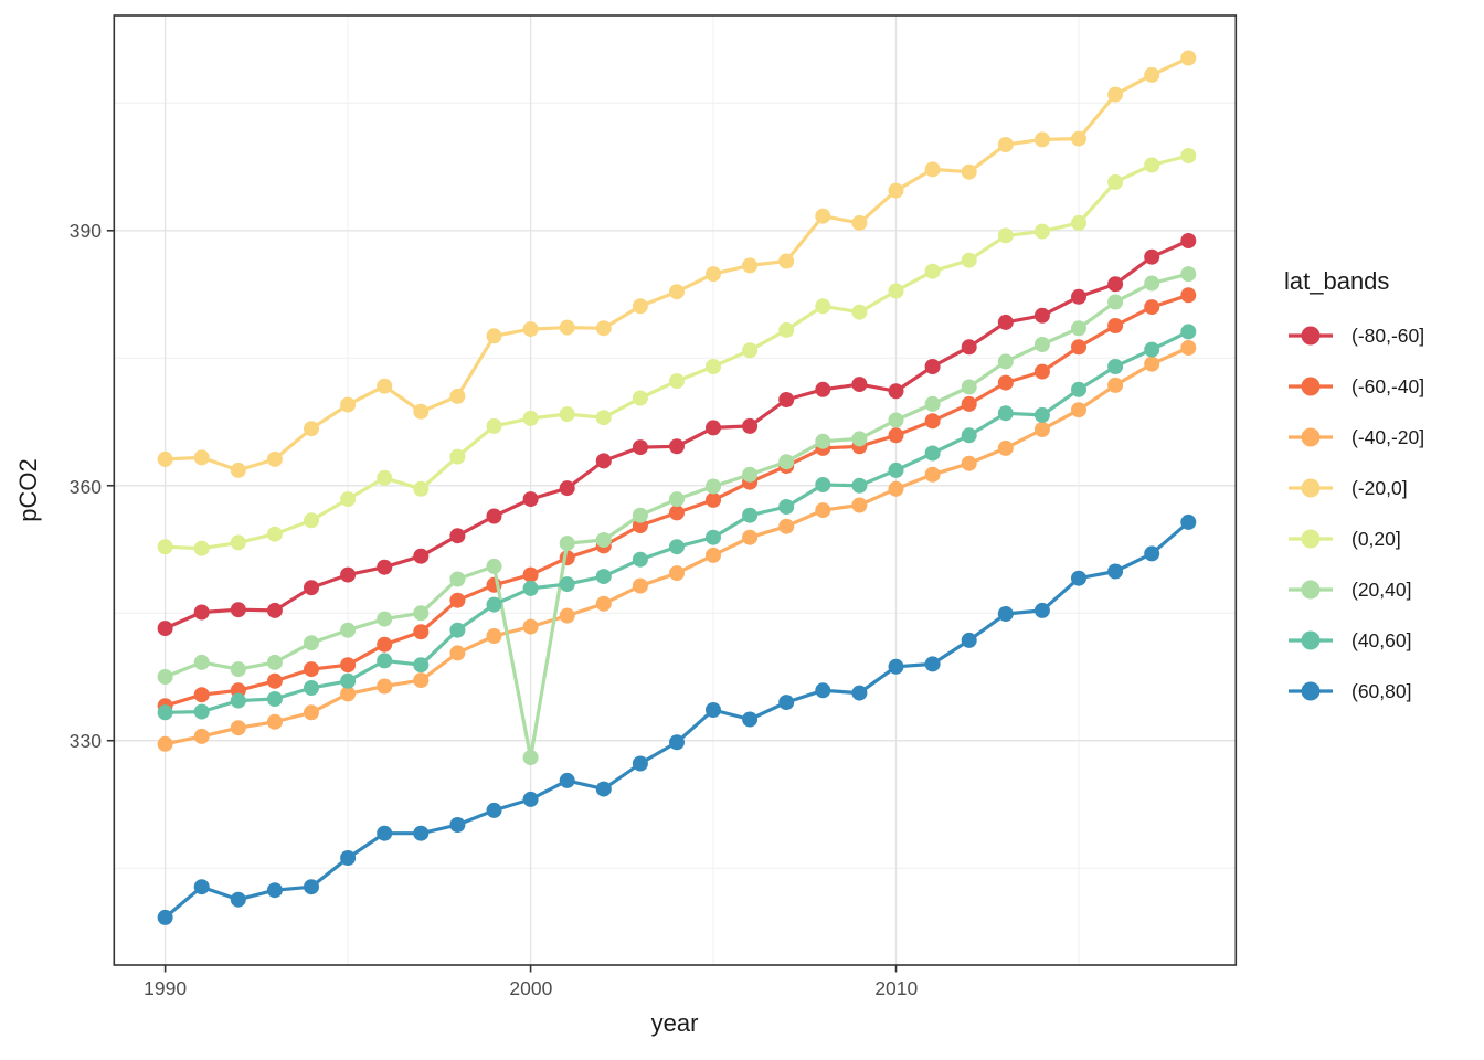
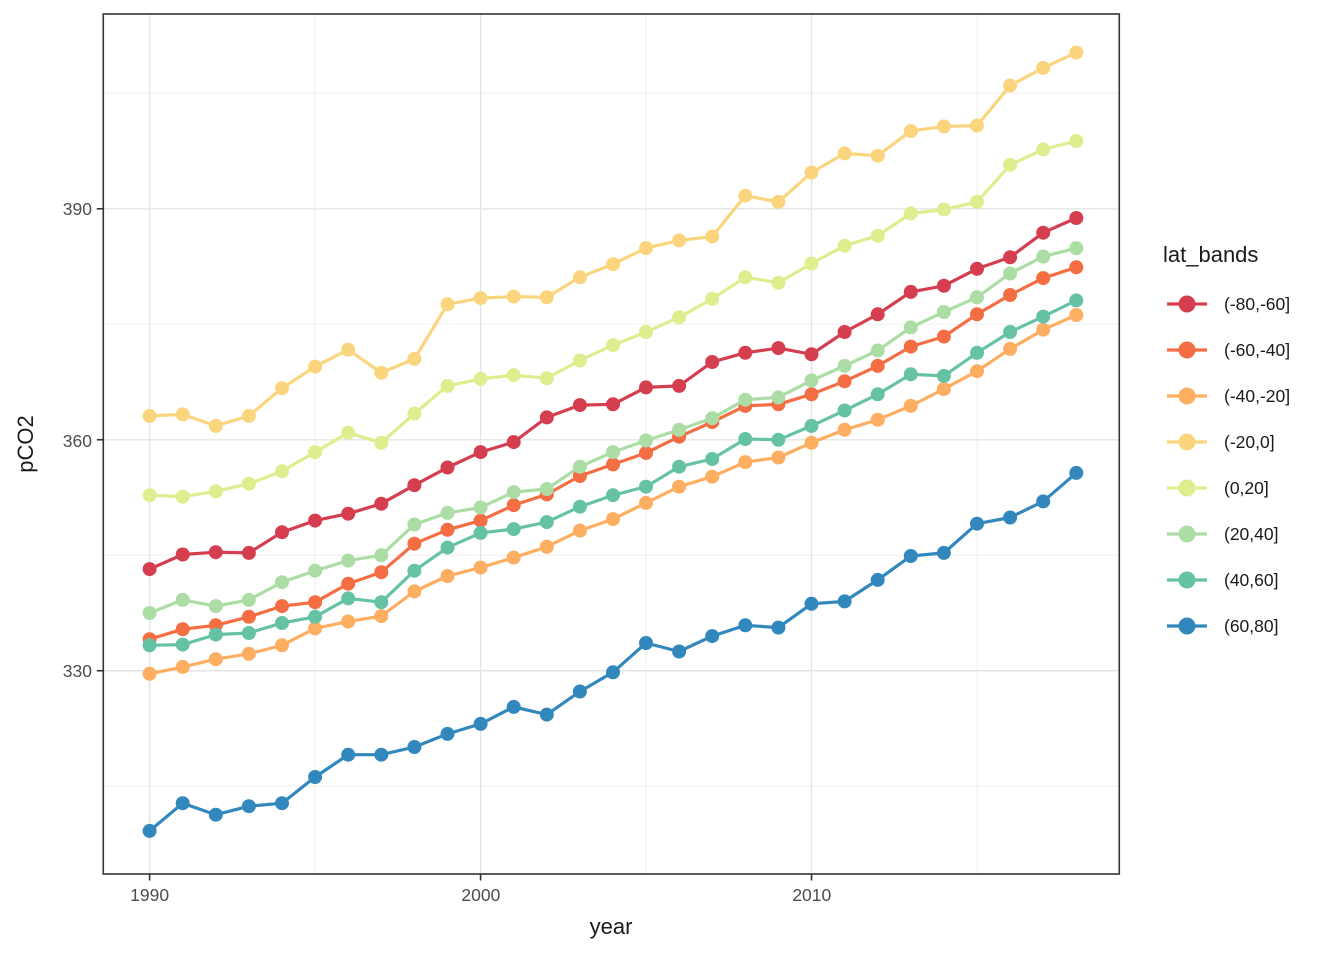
(20,40]/2000: 328 -> 351
